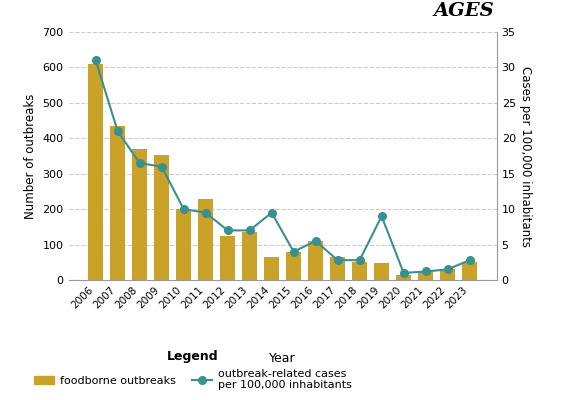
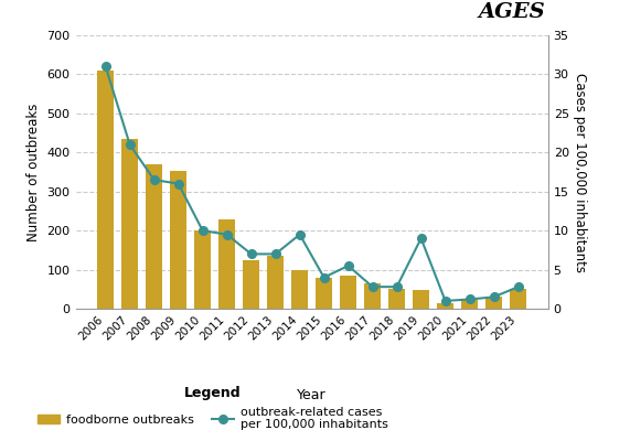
foodborne outbreaks/2014: 65 -> 98
foodborne outbreaks/2016: 110 -> 85
